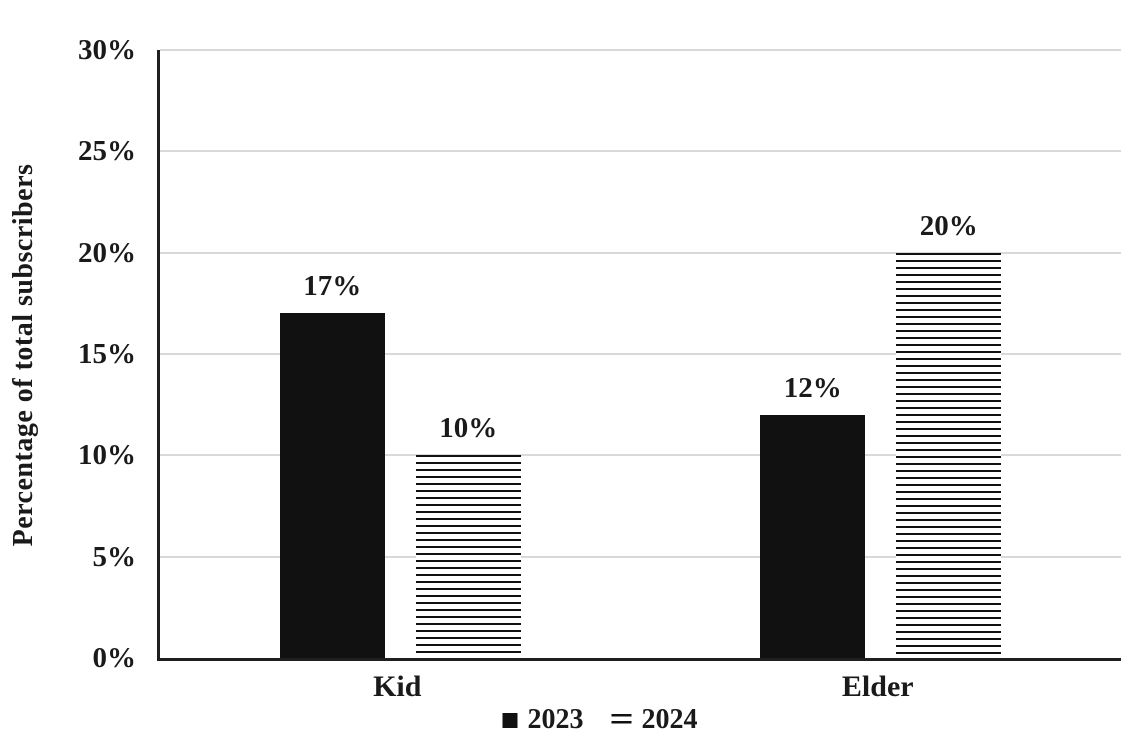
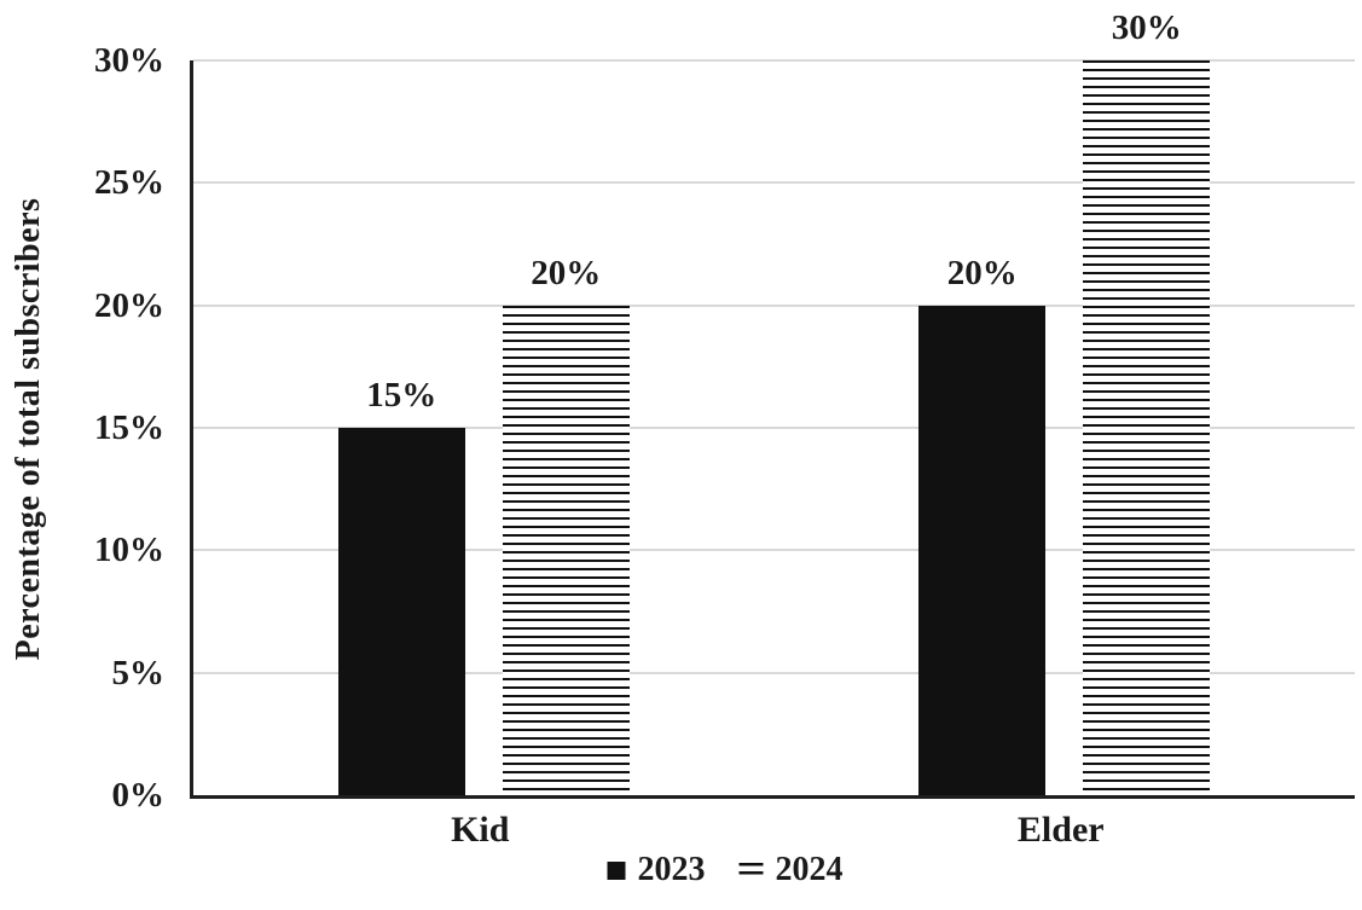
2023/Kid: 17% -> 15%
2024/Kid: 10% -> 20%
2023/Elder: 12% -> 20%
2024/Elder: 20% -> 30%
